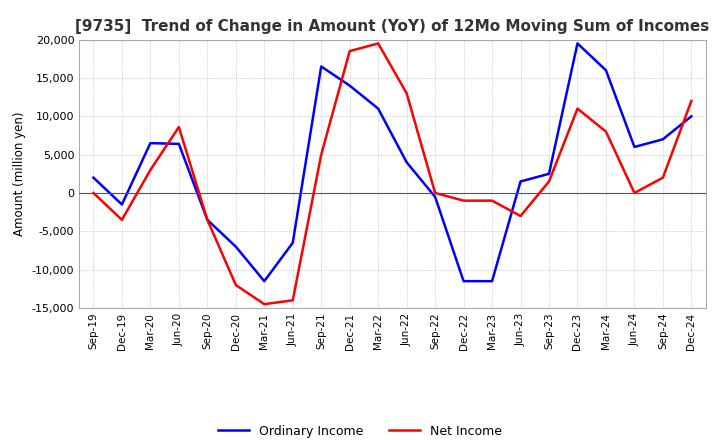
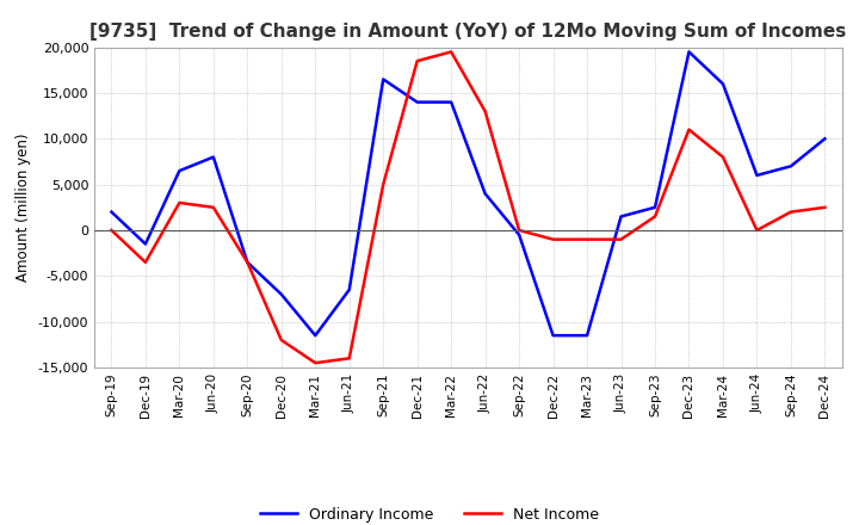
Ordinary Income/Jun-20: 6,400 -> 8,000
Net Income/Jun-20: 8,600 -> 2,500
Ordinary Income/Mar-22: 11,000 -> 14,000
Net Income/Jun-23: -3,000 -> -1,000
Net Income/Dec-24: 12,000 -> 2,500
